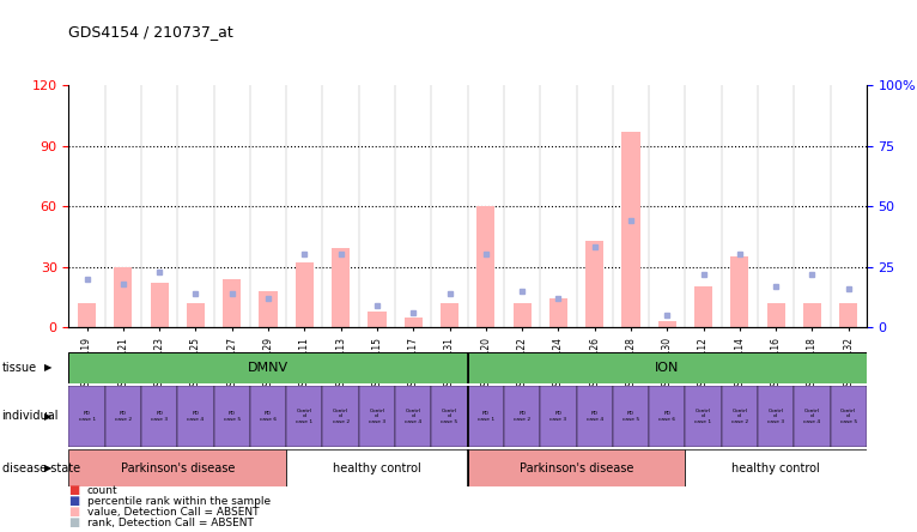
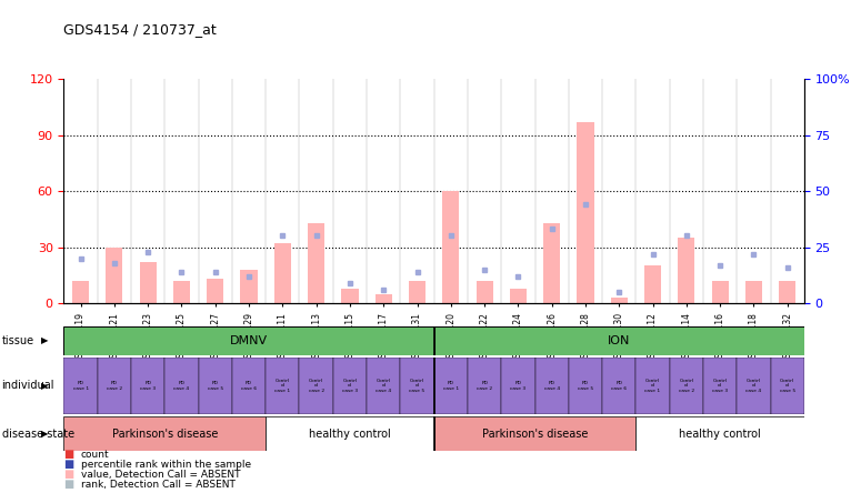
GSM488127: 24 -> 13
GSM488113: 39 -> 43
GSM488124: 14 -> 8
